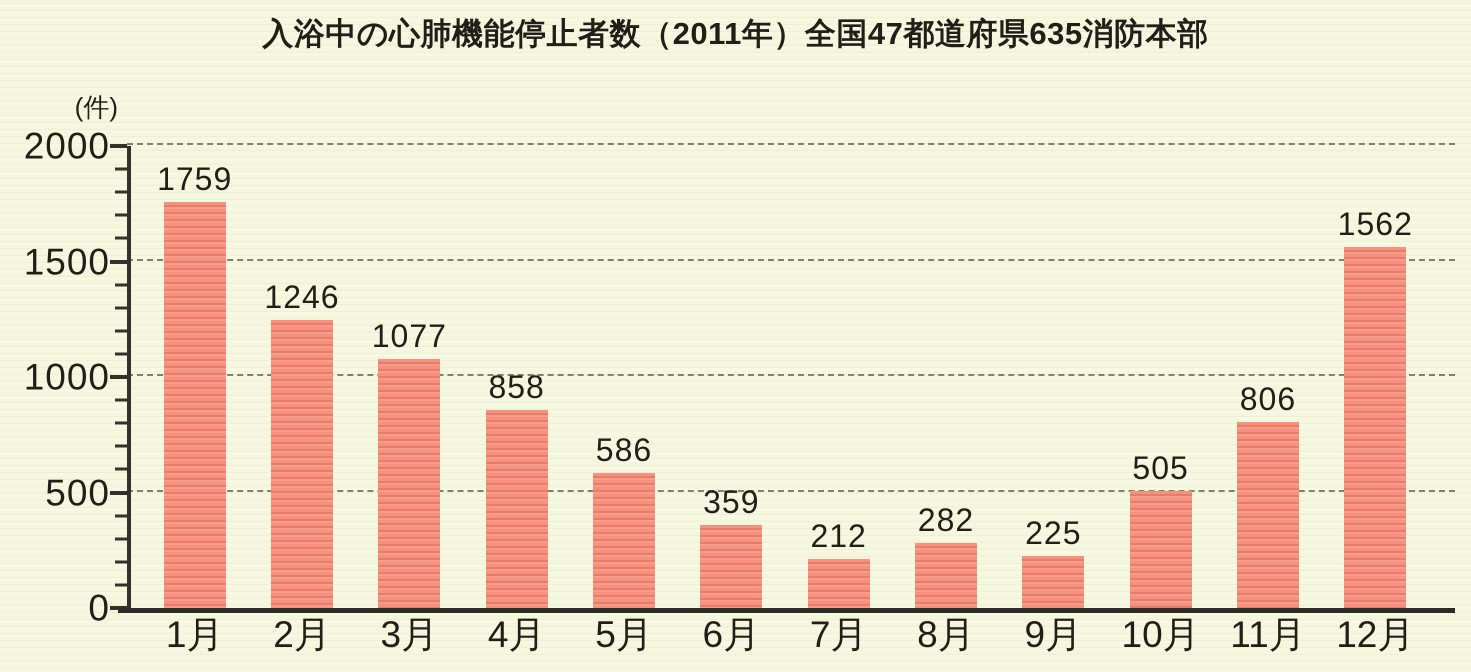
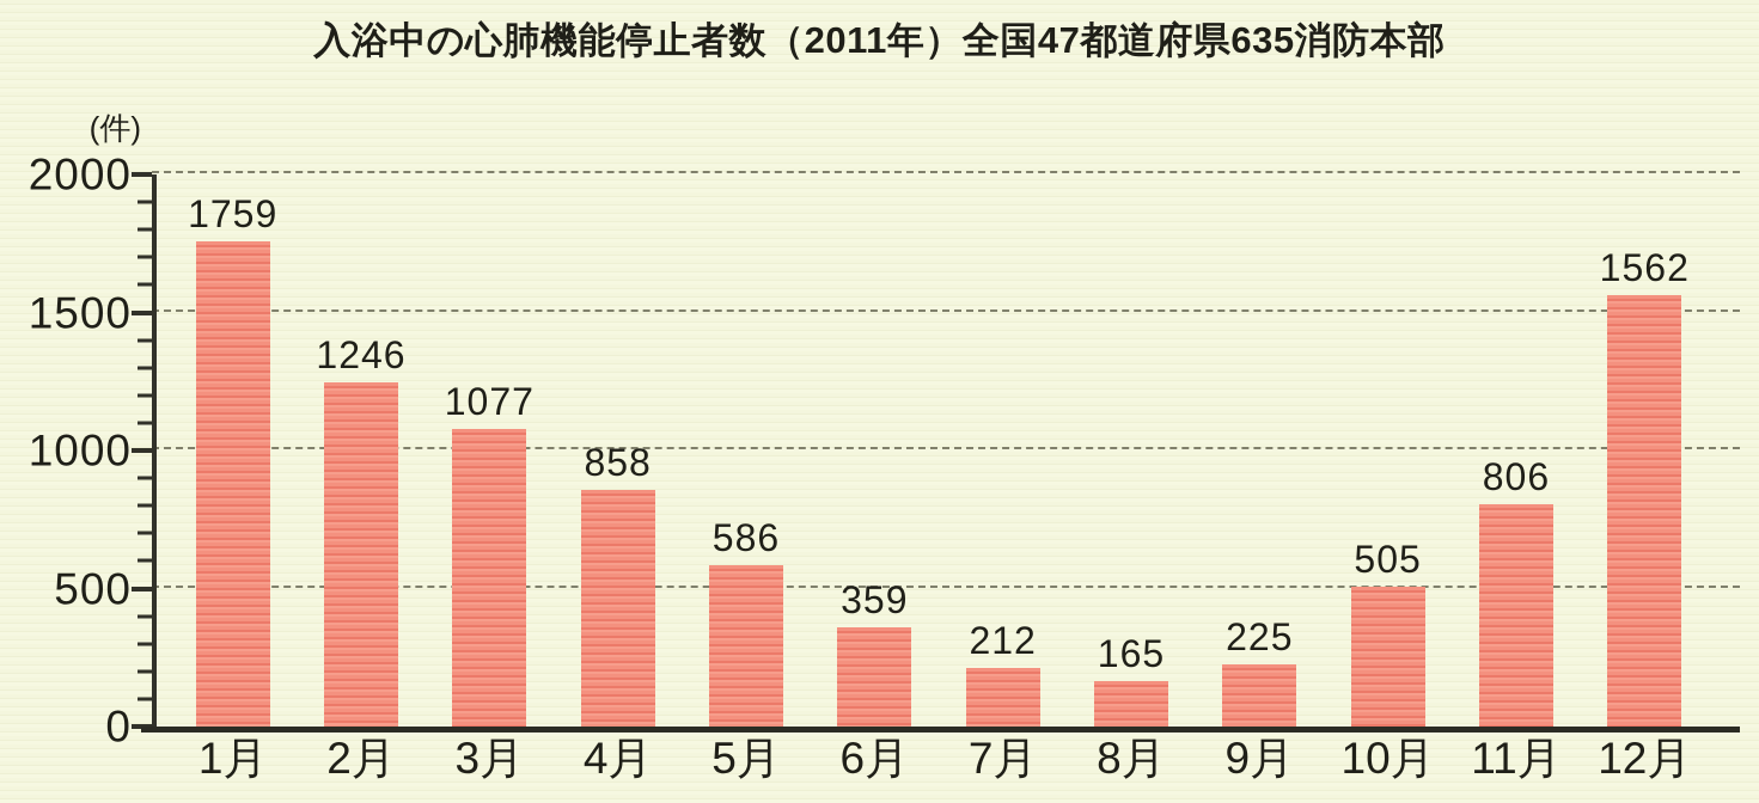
8月: 282 -> 165
